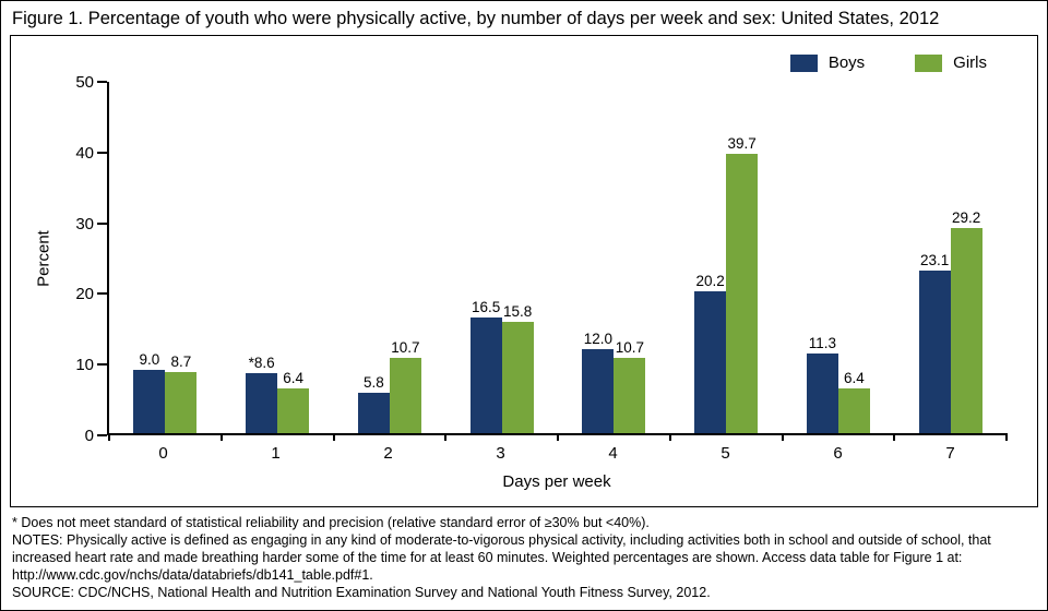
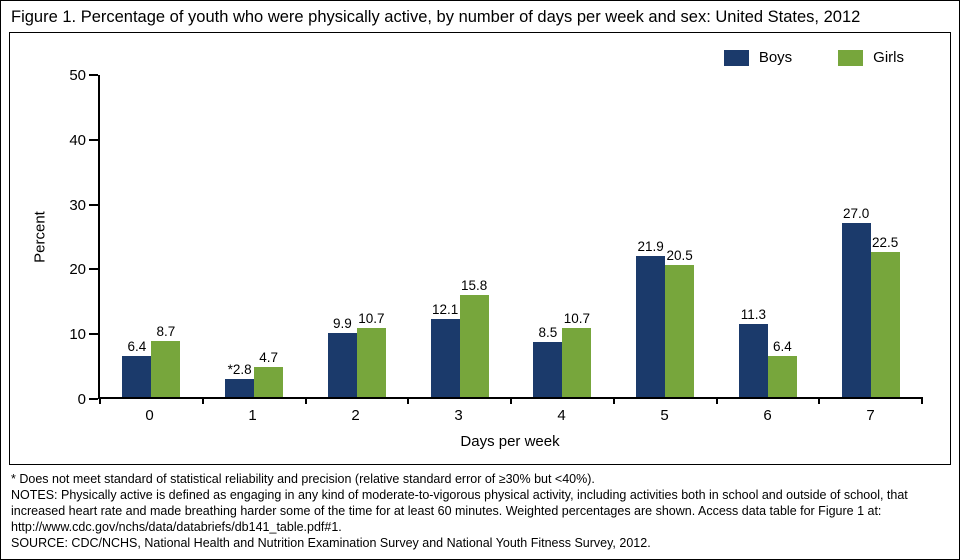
Boys/0: 9.0 -> 6.4
Boys/1: 8.6 -> 2.8
Girls/1: 6.4 -> 4.7
Boys/2: 5.8 -> 9.9
Boys/3: 16.5 -> 12.1
Boys/4: 12.0 -> 8.5
Boys/5: 20.2 -> 21.9
Girls/5: 39.7 -> 20.5
Boys/7: 23.1 -> 27.0
Girls/7: 29.2 -> 22.5
